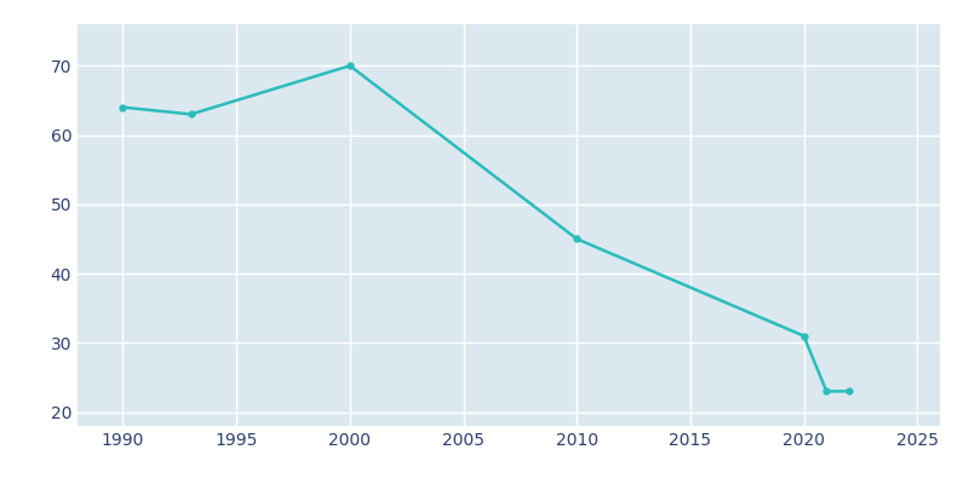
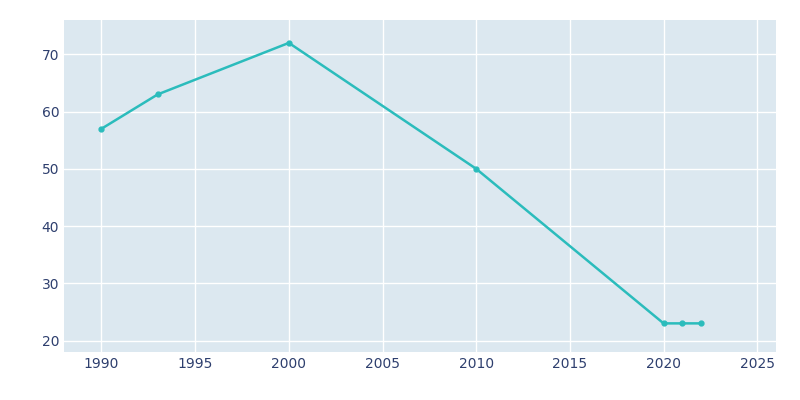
1990: 64 -> 57
2000: 70 -> 72
2010: 45 -> 50
2020: 31 -> 23
